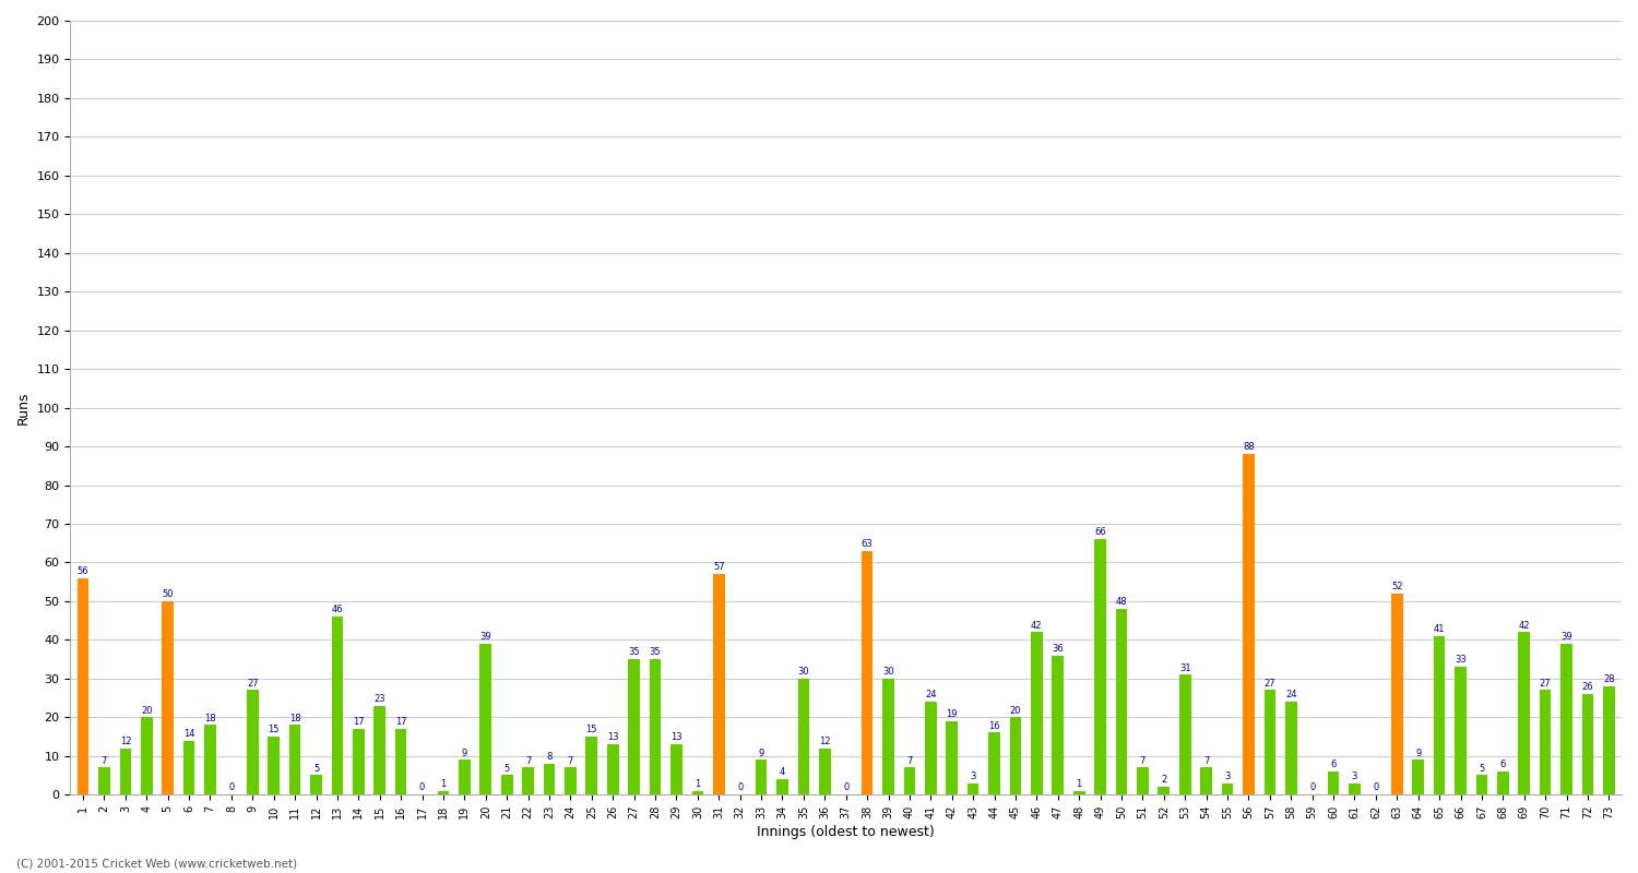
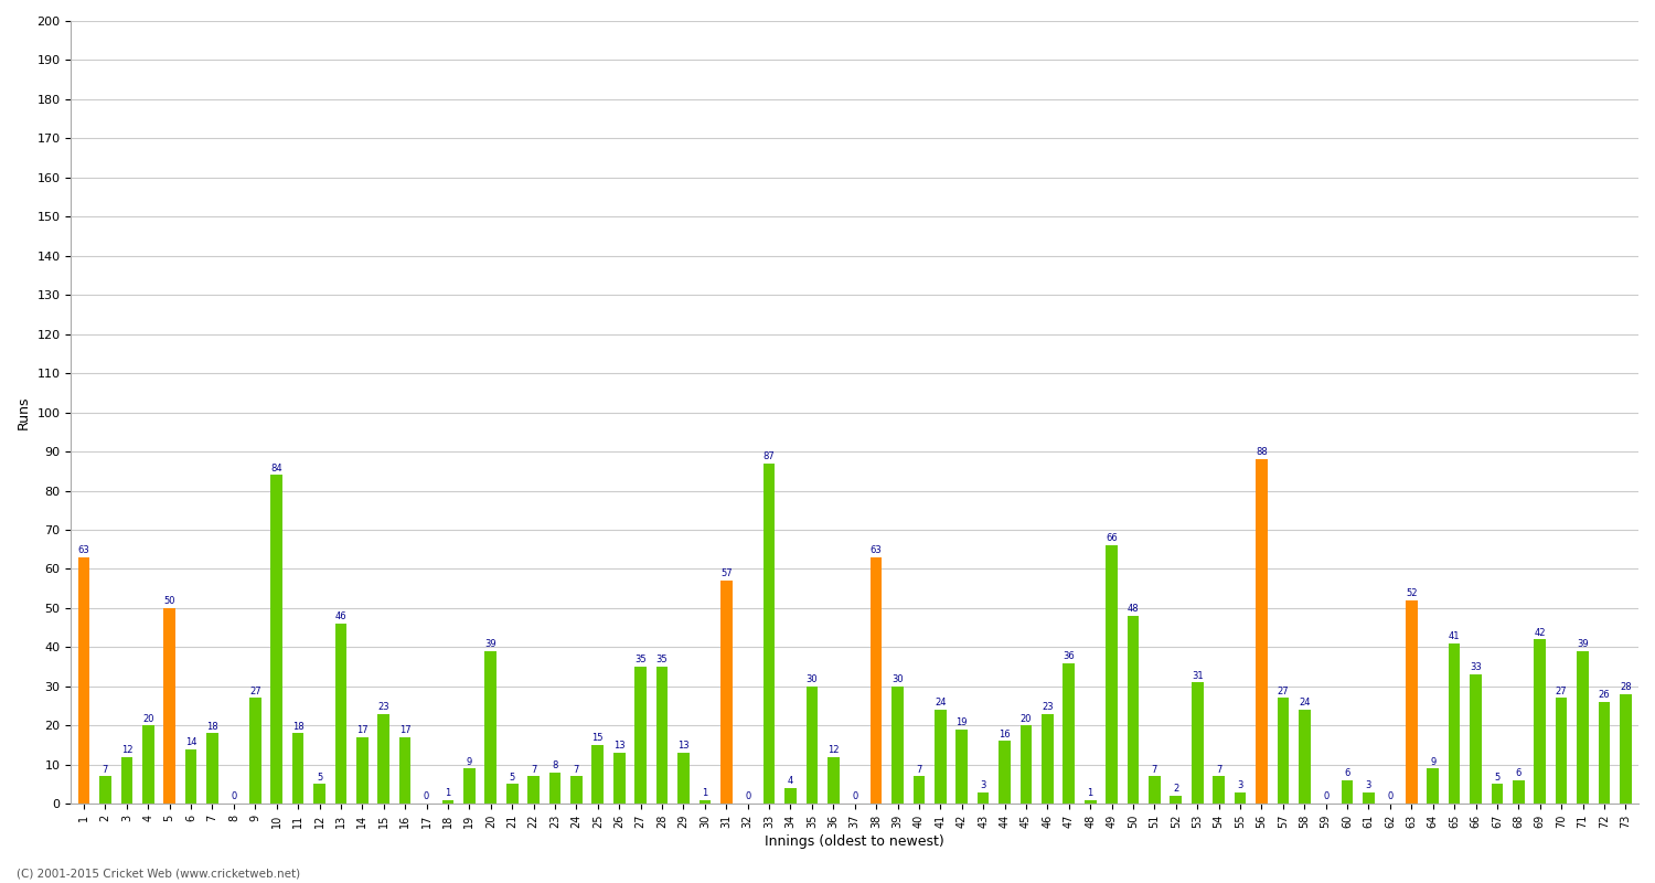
1: 56 -> 63
10: 15 -> 84
33: 9 -> 87
46: 42 -> 23
